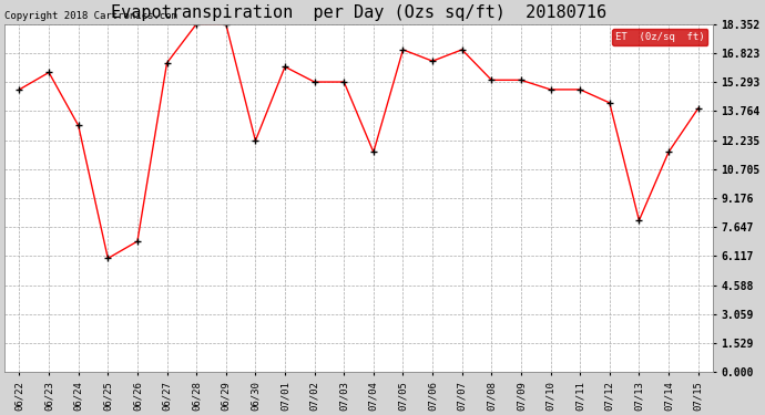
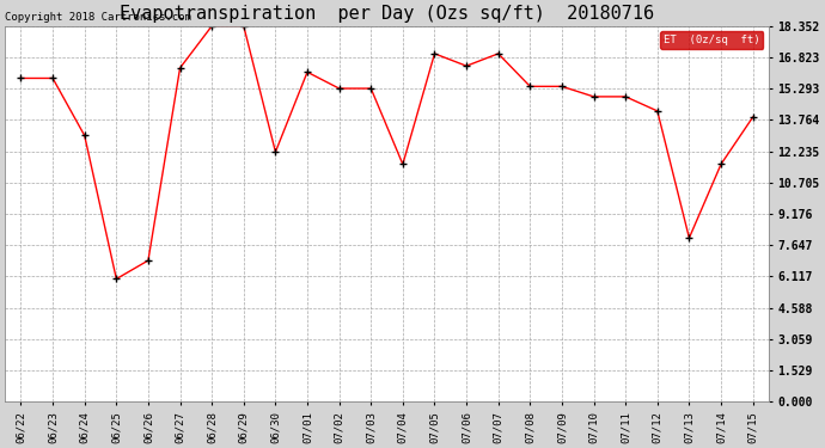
06/22: 14.9 -> 15.8
